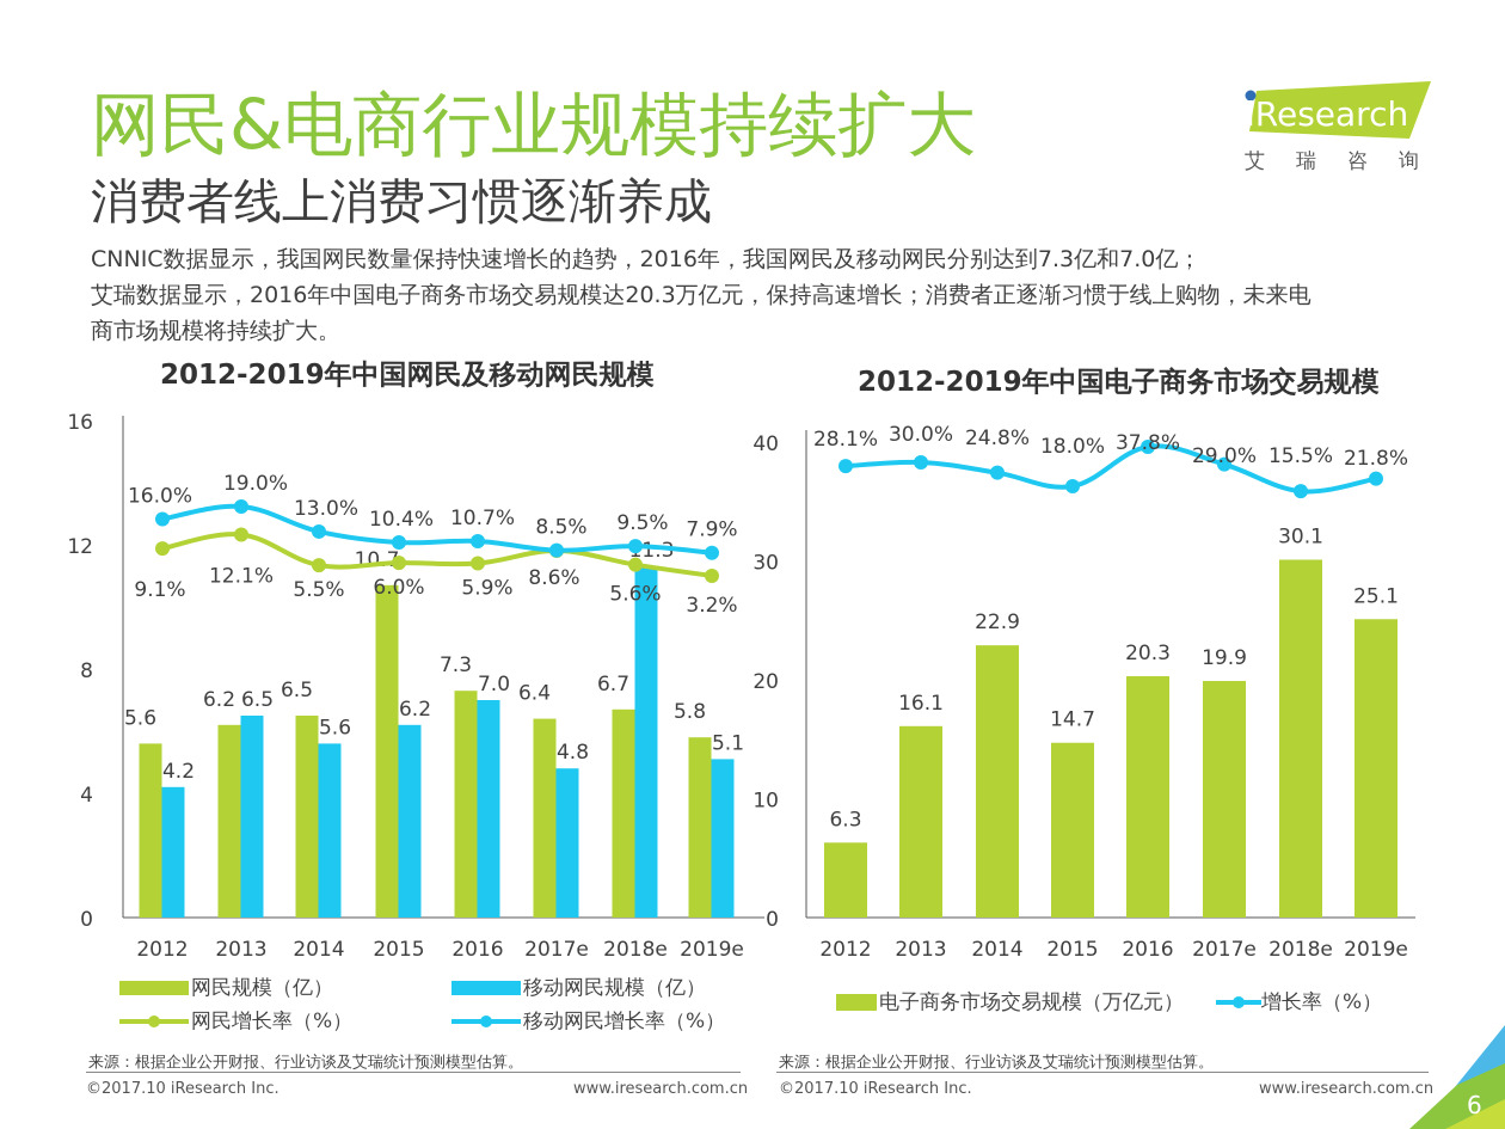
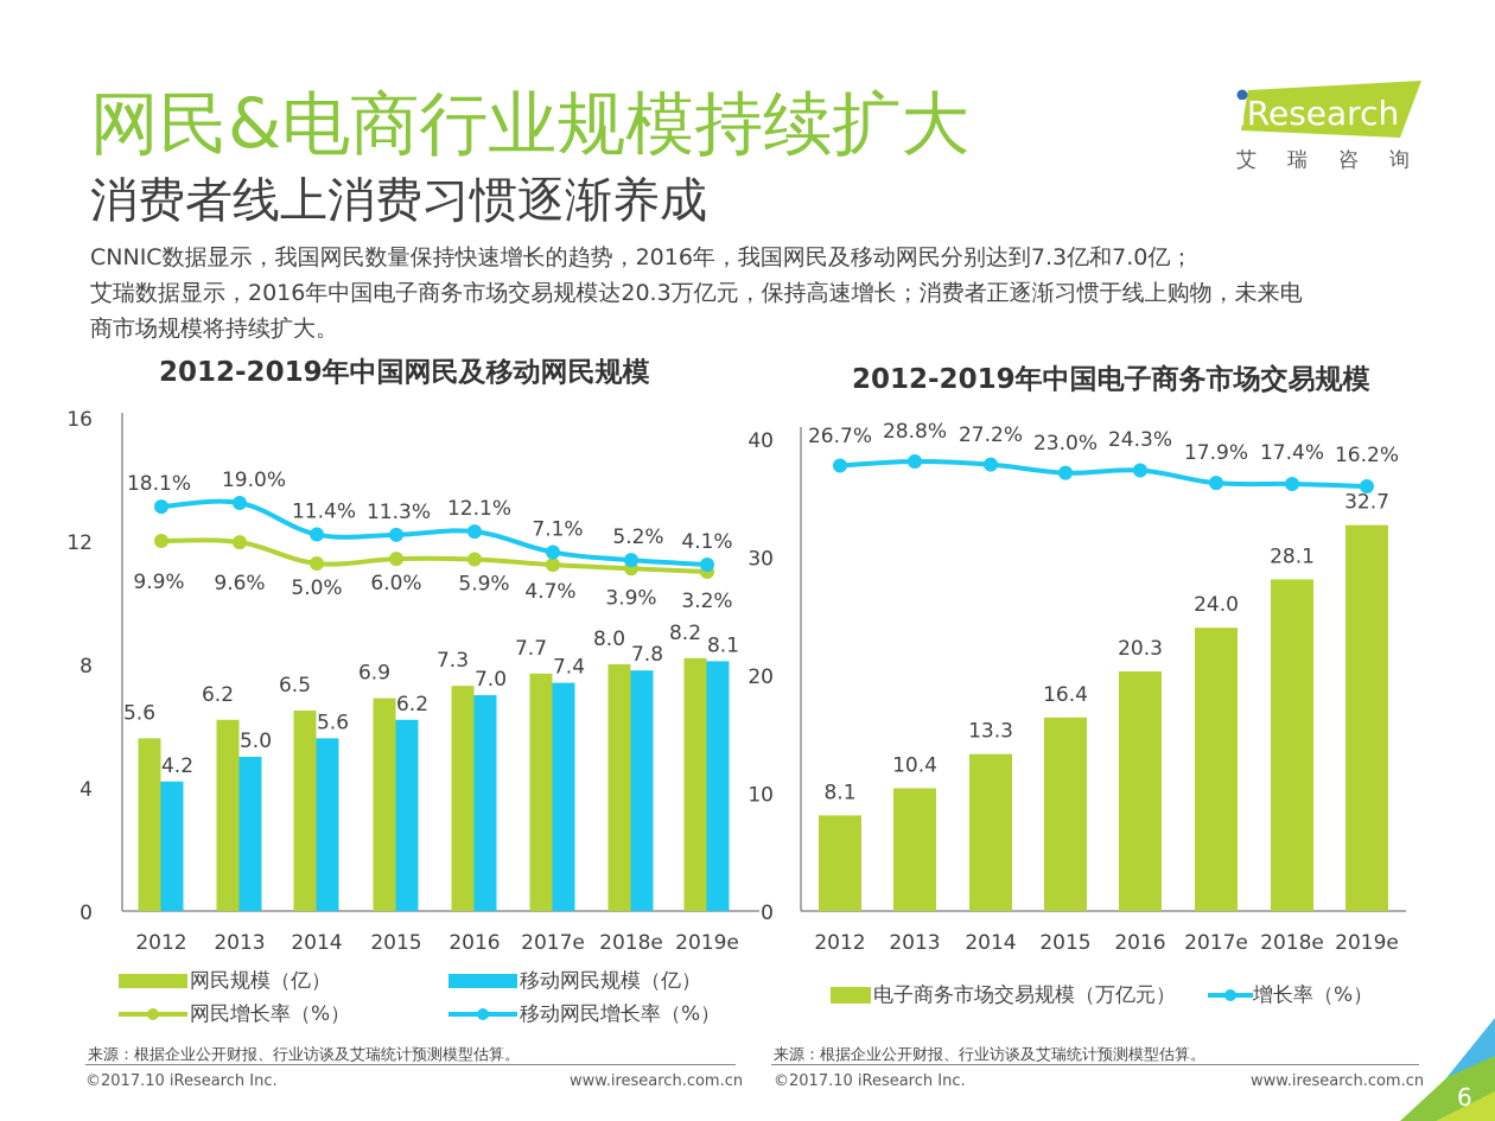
2012-2019年中国网民及移动网民规模/网民增长率（%）/2012: 9.1% -> 9.9%
2012-2019年中国网民及移动网民规模/移动网民增长率（%）/2012: 16.0% -> 18.1%
2012-2019年中国网民及移动网民规模/移动网民规模（亿）/2013: 6.5 -> 5.0
2012-2019年中国网民及移动网民规模/网民增长率（%）/2013: 12.1% -> 9.6%
2012-2019年中国网民及移动网民规模/网民增长率（%）/2014: 5.5% -> 5.0%
2012-2019年中国网民及移动网民规模/移动网民增长率（%）/2014: 13.0% -> 11.4%
2012-2019年中国网民及移动网民规模/网民规模（亿）/2015: 10.7 -> 6.9
2012-2019年中国网民及移动网民规模/移动网民增长率（%）/2015: 10.4% -> 11.3%
2012-2019年中国网民及移动网民规模/移动网民增长率（%）/2016: 10.7% -> 12.1%
2012-2019年中国网民及移动网民规模/网民规模（亿）/2017e: 6.4 -> 7.7
2012-2019年中国网民及移动网民规模/移动网民规模（亿）/2017e: 4.8 -> 7.4
2012-2019年中国网民及移动网民规模/网民增长率（%）/2017e: 8.6% -> 4.7%
2012-2019年中国网民及移动网民规模/移动网民增长率（%）/2017e: 8.5% -> 7.1%
2012-2019年中国网民及移动网民规模/网民规模（亿）/2018e: 6.7 -> 8.0
2012-2019年中国网民及移动网民规模/移动网民规模（亿）/2018e: 11.3 -> 7.8
2012-2019年中国网民及移动网民规模/网民增长率（%）/2018e: 5.6% -> 3.9%
2012-2019年中国网民及移动网民规模/移动网民增长率（%）/2018e: 9.5% -> 5.2%
2012-2019年中国网民及移动网民规模/网民规模（亿）/2019e: 5.8 -> 8.2
2012-2019年中国网民及移动网民规模/移动网民规模（亿）/2019e: 5.1 -> 8.1
2012-2019年中国网民及移动网民规模/移动网民增长率（%）/2019e: 7.9% -> 4.1%
2012-2019年中国电子商务市场交易规模/电子商务市场交易规模（万亿元）/2012: 6.3 -> 8.1
2012-2019年中国电子商务市场交易规模/增长率（%）/2012: 28.1% -> 26.7%
2012-2019年中国电子商务市场交易规模/电子商务市场交易规模（万亿元）/2013: 16.1 -> 10.4
2012-2019年中国电子商务市场交易规模/增长率（%）/2013: 30.0% -> 28.8%
2012-2019年中国电子商务市场交易规模/电子商务市场交易规模（万亿元）/2014: 22.9 -> 13.3
2012-2019年中国电子商务市场交易规模/增长率（%）/2014: 24.8% -> 27.2%
2012-2019年中国电子商务市场交易规模/电子商务市场交易规模（万亿元）/2015: 14.7 -> 16.4
2012-2019年中国电子商务市场交易规模/增长率（%）/2015: 18.0% -> 23.0%
2012-2019年中国电子商务市场交易规模/增长率（%）/2016: 37.8% -> 24.3%
2012-2019年中国电子商务市场交易规模/电子商务市场交易规模（万亿元）/2017e: 19.9 -> 24.0
2012-2019年中国电子商务市场交易规模/增长率（%）/2017e: 29.0% -> 17.9%
2012-2019年中国电子商务市场交易规模/电子商务市场交易规模（万亿元）/2018e: 30.1 -> 28.1
2012-2019年中国电子商务市场交易规模/增长率（%）/2018e: 15.5% -> 17.4%
2012-2019年中国电子商务市场交易规模/电子商务市场交易规模（万亿元）/2019e: 25.1 -> 32.7
2012-2019年中国电子商务市场交易规模/增长率（%）/2019e: 21.8% -> 16.2%
